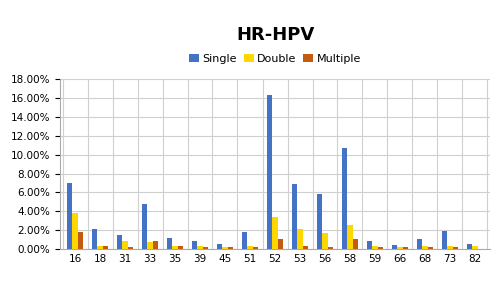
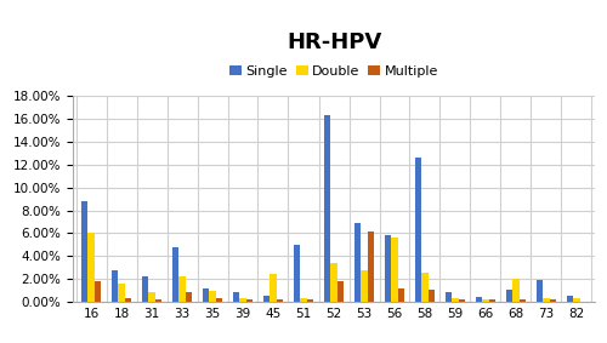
Single/16: 7.0% -> 8.8%
Double/16: 3.8% -> 6.0%
Single/18: 2.1% -> 2.8%
Double/18: 0.3% -> 1.6%
Single/31: 1.5% -> 2.2%
Double/33: 0.7% -> 2.2%
Double/35: 0.3% -> 1.0%
Double/45: 0.2% -> 2.4%
Single/51: 1.8% -> 5.0%
Multiple/52: 1.1% -> 1.8%
Double/53: 2.1% -> 2.8%
Multiple/53: 0.3% -> 6.2%
Double/56: 1.7% -> 5.6%
Multiple/56: 0.2% -> 1.2%
Single/58: 10.7% -> 12.6%
Double/68: 0.3% -> 2.0%
